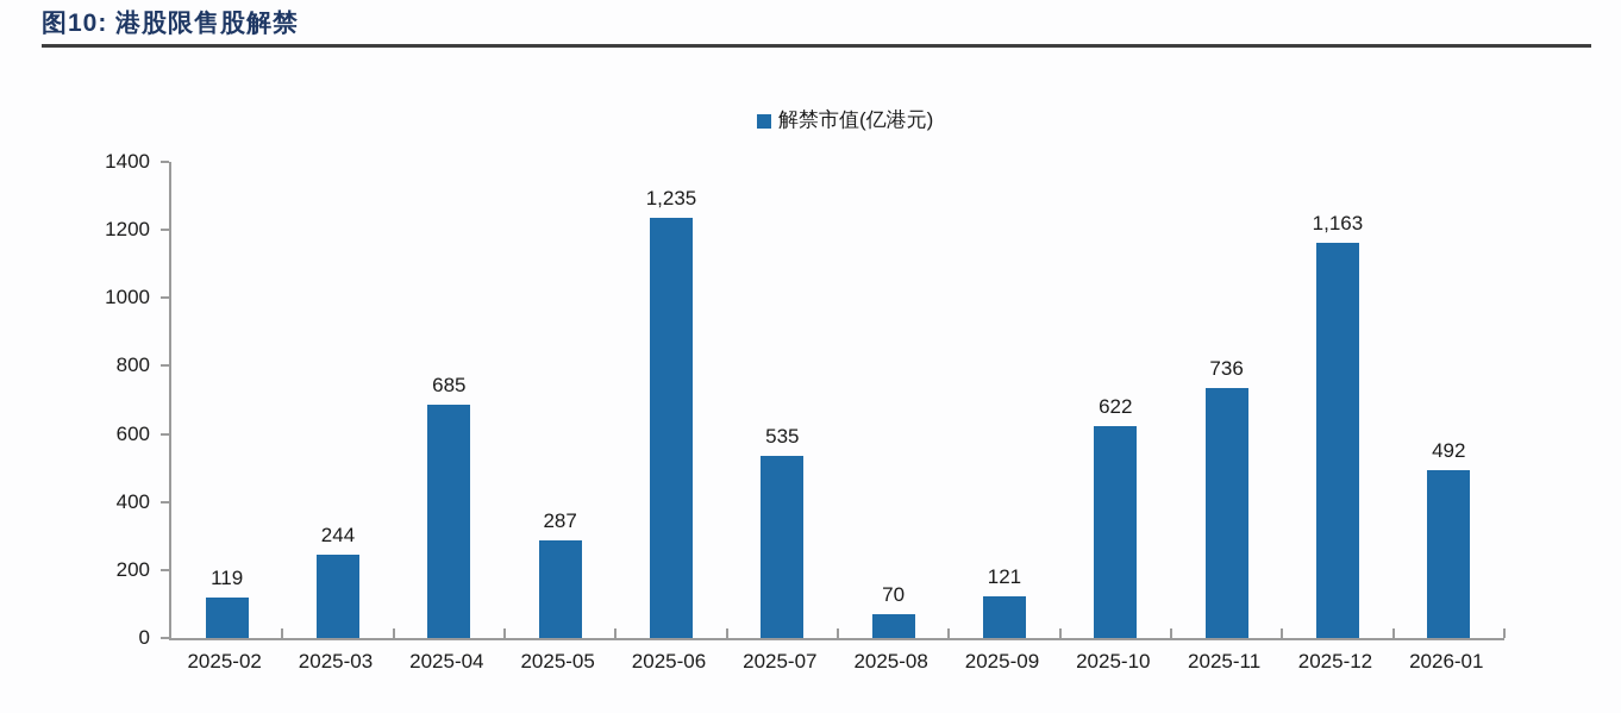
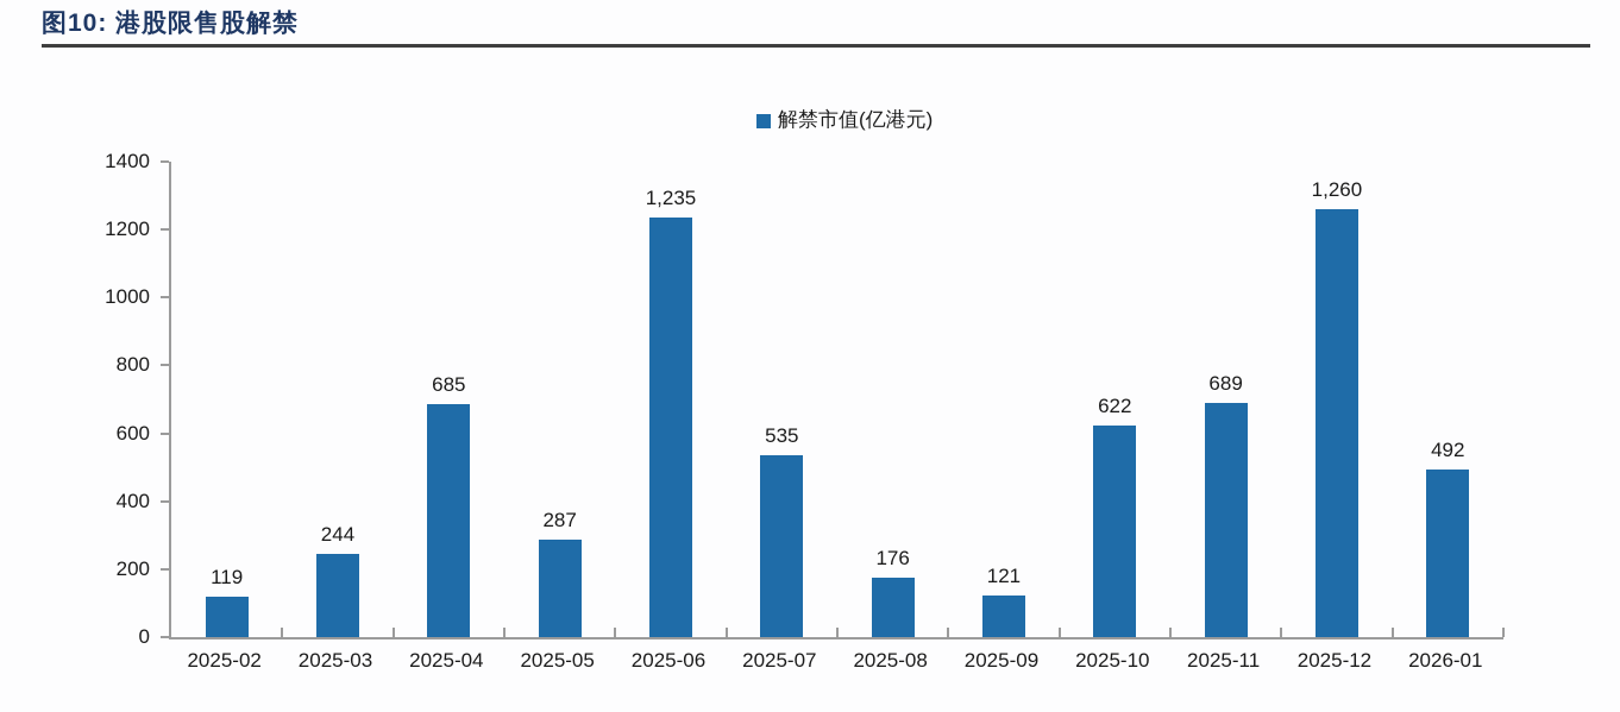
2025-08: 70 -> 176
2025-11: 736 -> 689
2025-12: 1,163 -> 1,260
